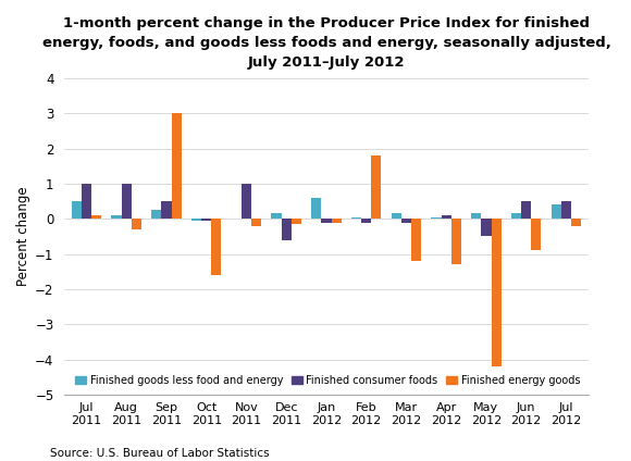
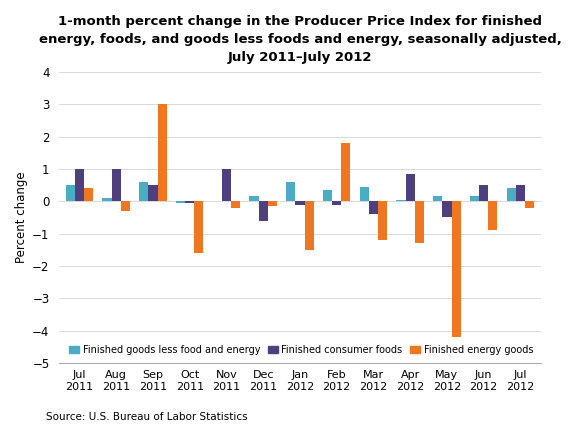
Finished energy goods/Jul 2011: 0.10 -> 0.40
Finished goods less food and energy/Sep 2011: 0.25 -> 0.60
Finished energy goods/Jan 2012: -0.10 -> -1.50
Finished goods less food and energy/Feb 2012: 0.05 -> 0.35
Finished goods less food and energy/Mar 2012: 0.15 -> 0.45
Finished consumer foods/Mar 2012: -0.10 -> -0.40
Finished consumer foods/Apr 2012: 0.10 -> 0.85
